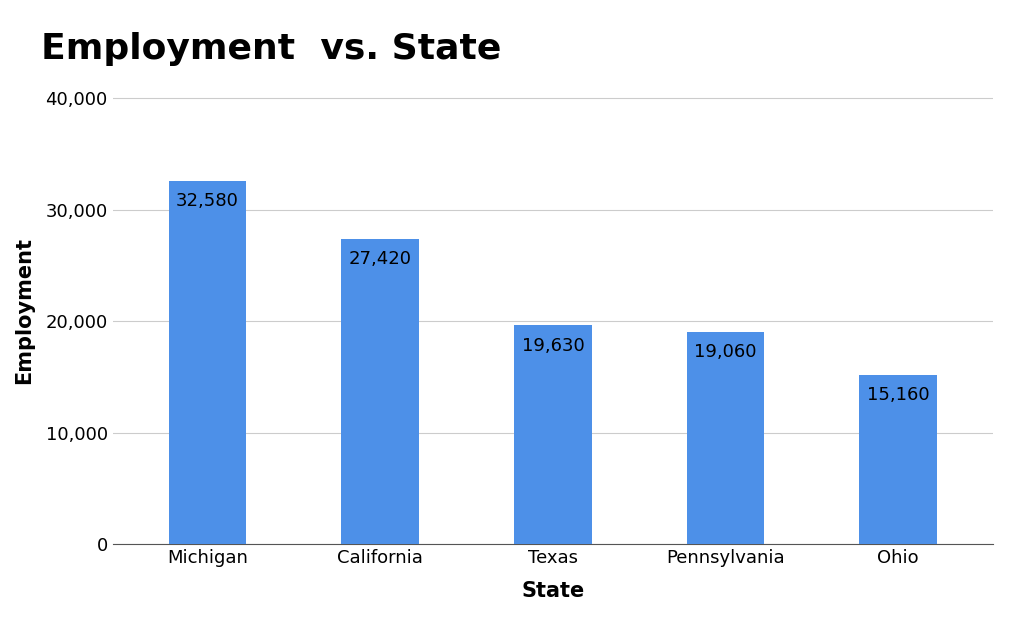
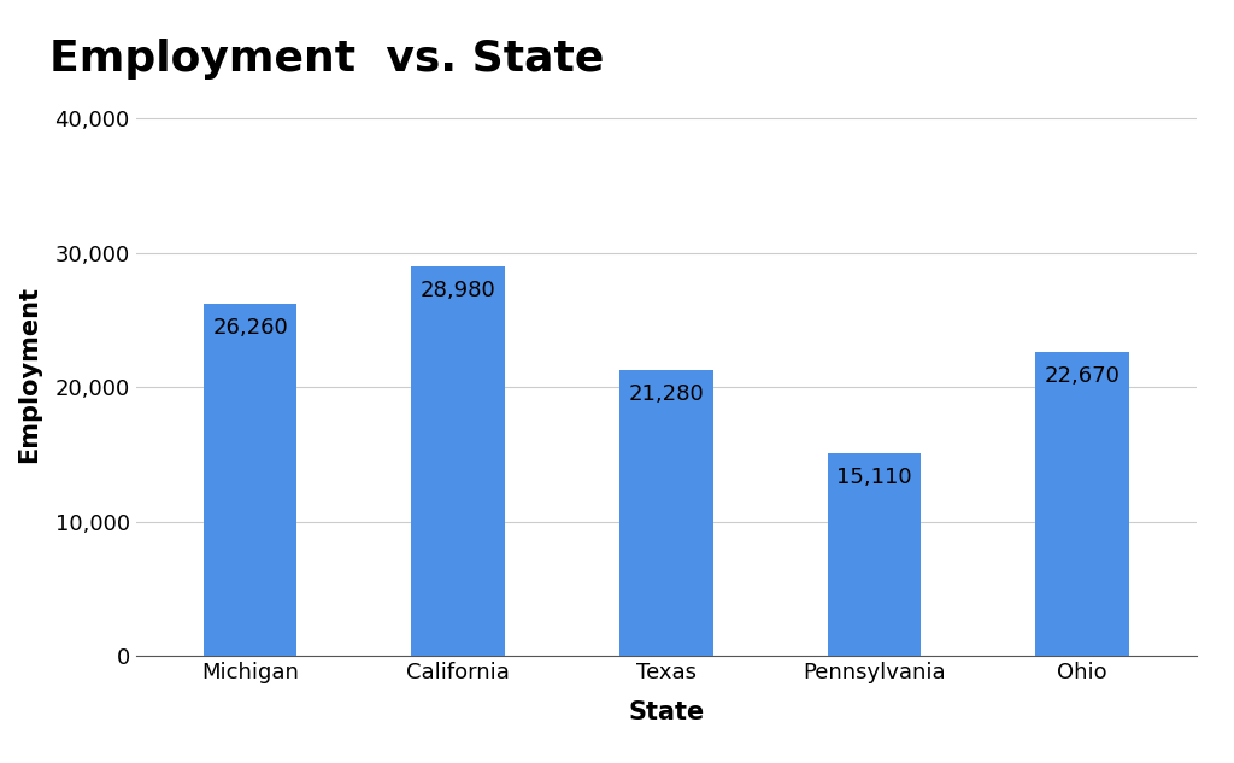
Michigan: 32,580 -> 26,260
California: 27,420 -> 28,980
Texas: 19,630 -> 21,280
Pennsylvania: 19,060 -> 15,110
Ohio: 15,160 -> 22,670
